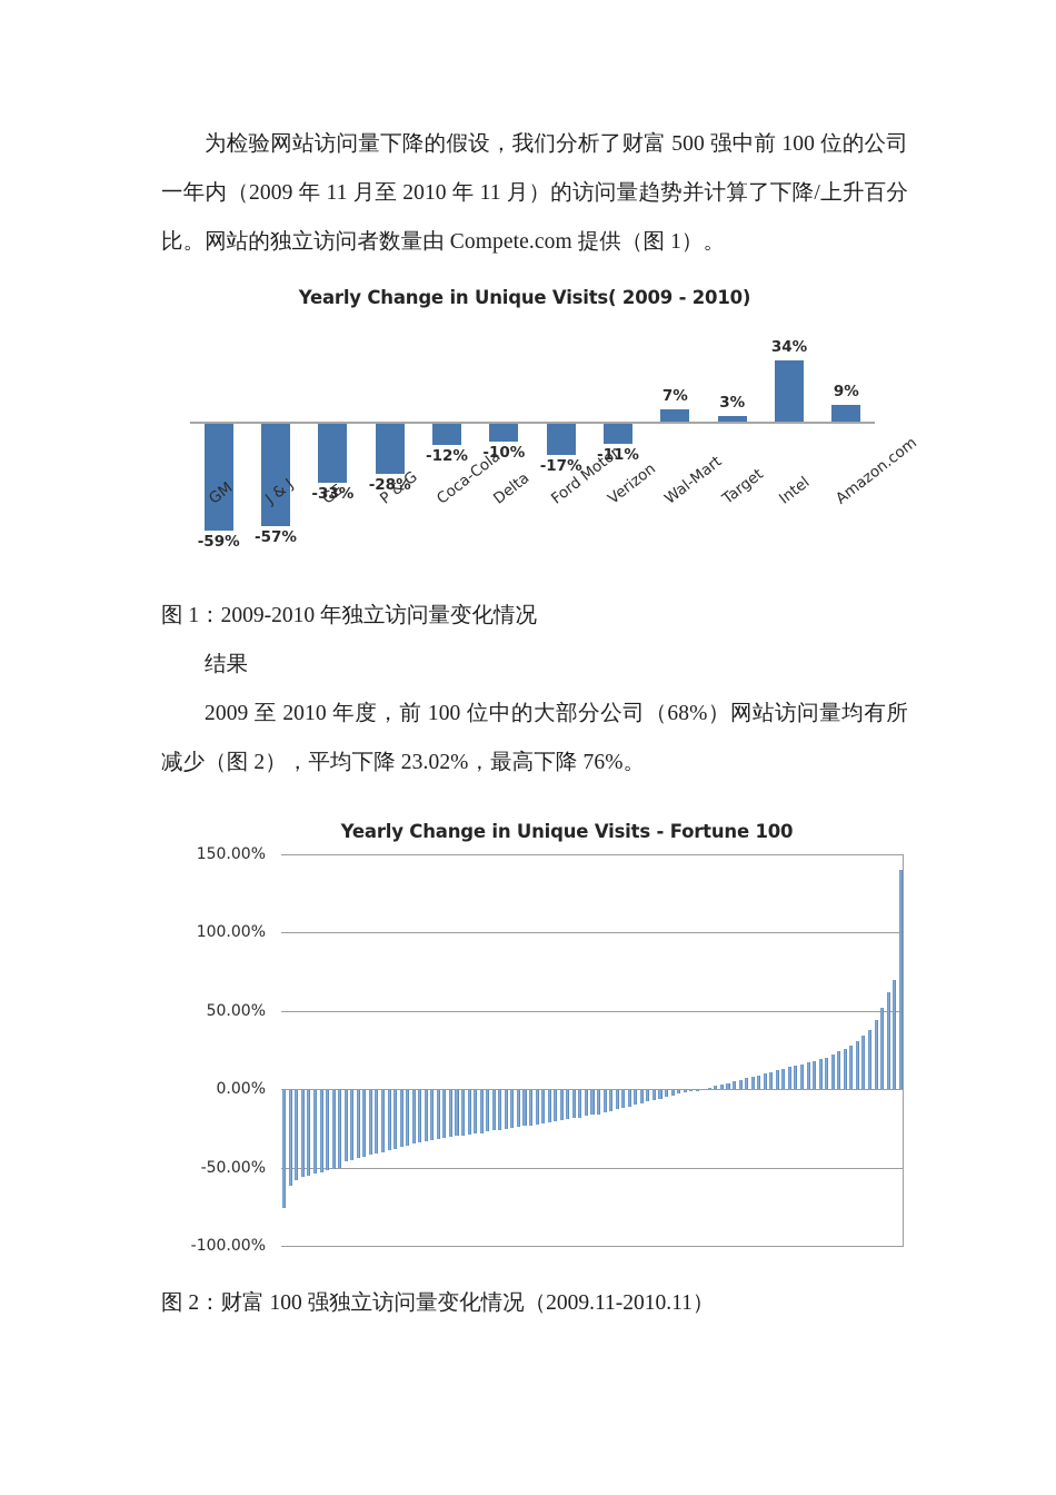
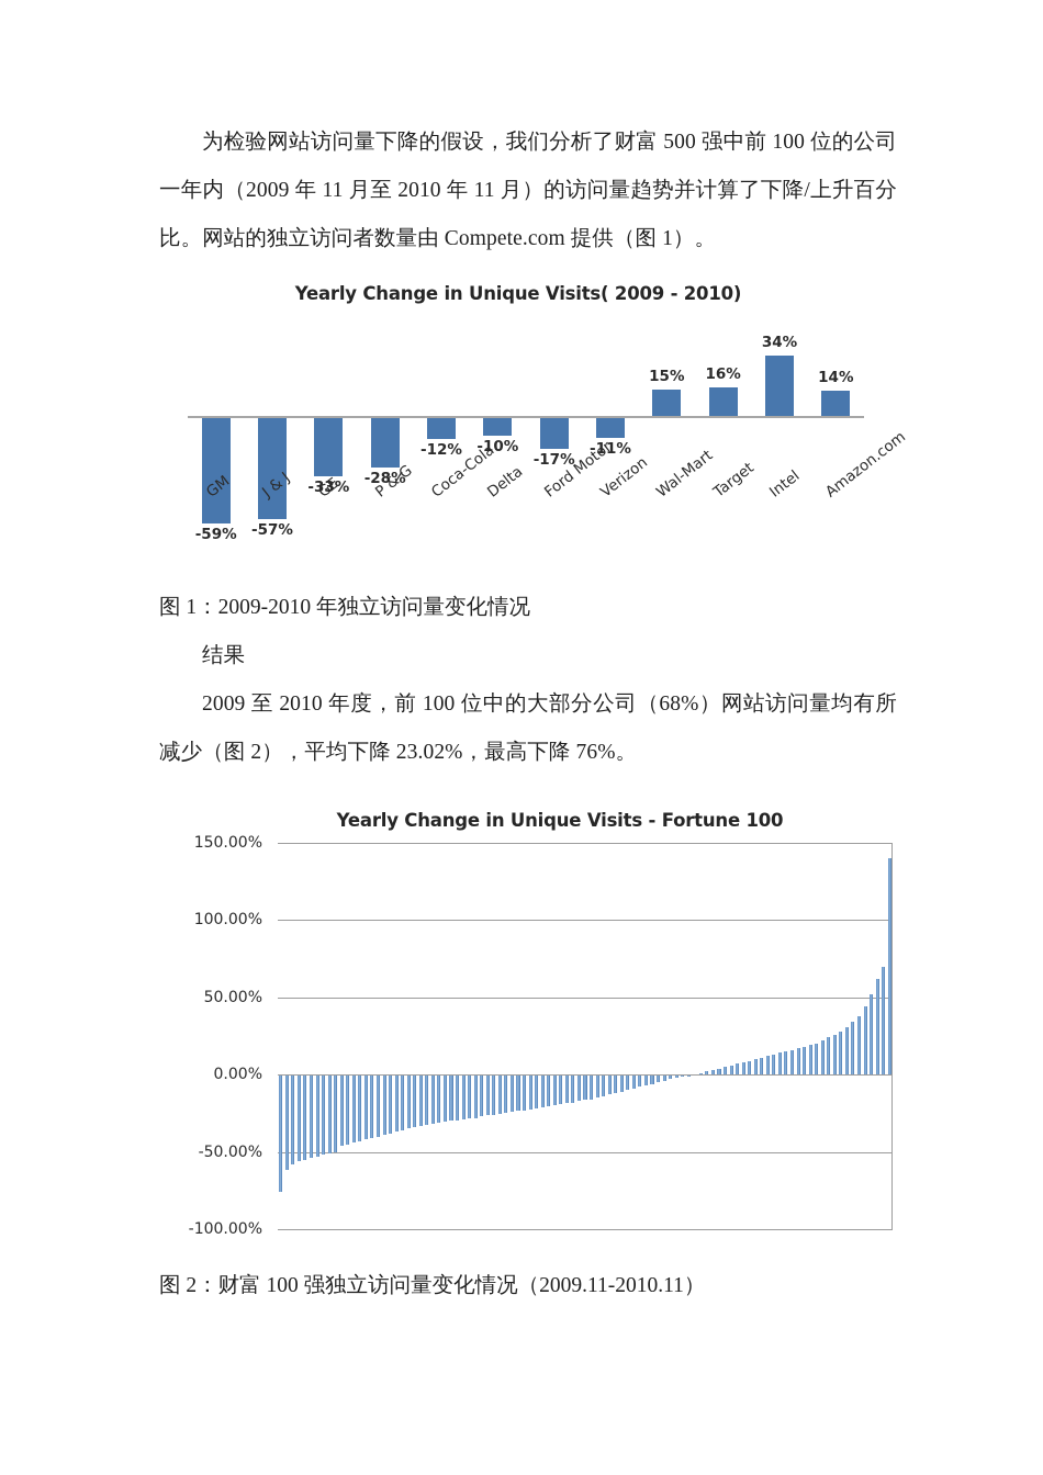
Yearly Change in Unique Visits( 2009 - 2010)/Wal-Mart: 7% -> 15%
Yearly Change in Unique Visits( 2009 - 2010)/Target: 3% -> 16%
Yearly Change in Unique Visits( 2009 - 2010)/Amazon.com: 9% -> 14%
